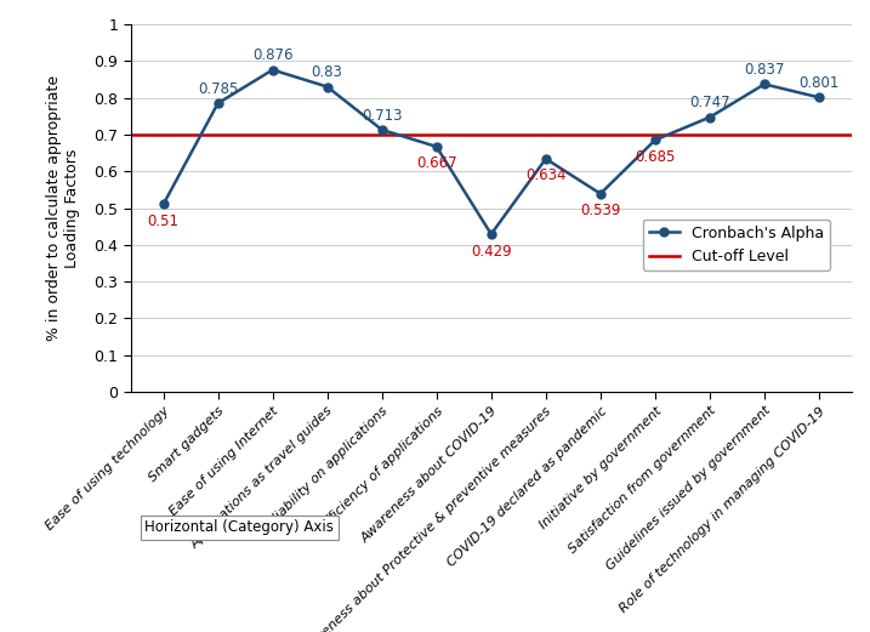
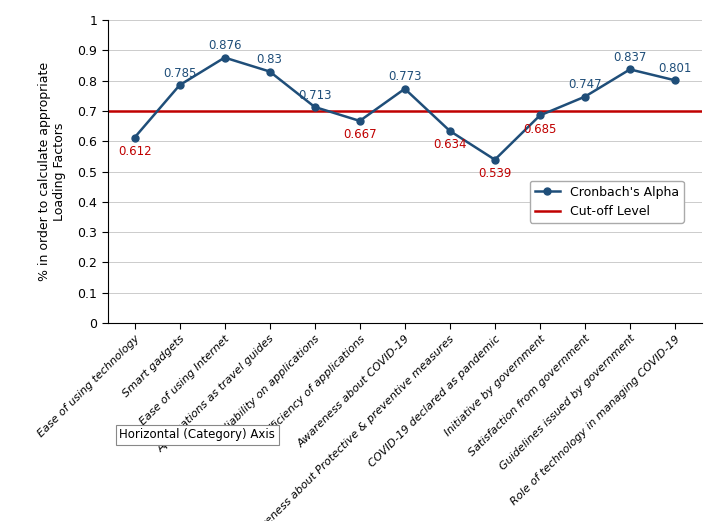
Ease of using technology: 0.51 -> 0.612
Awareness about COVID-19: 0.429 -> 0.773
